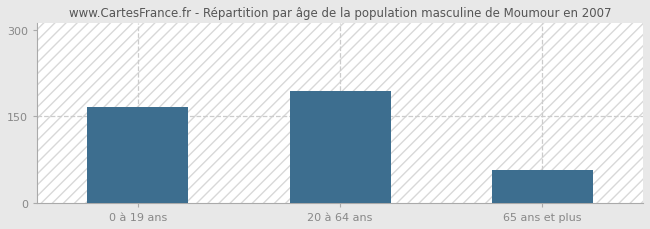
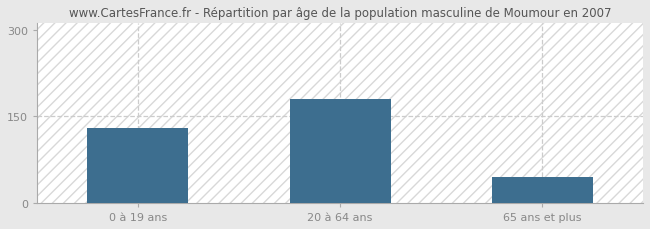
0 à 19 ans: 166 -> 130
20 à 64 ans: 194 -> 180
65 ans et plus: 58 -> 45
